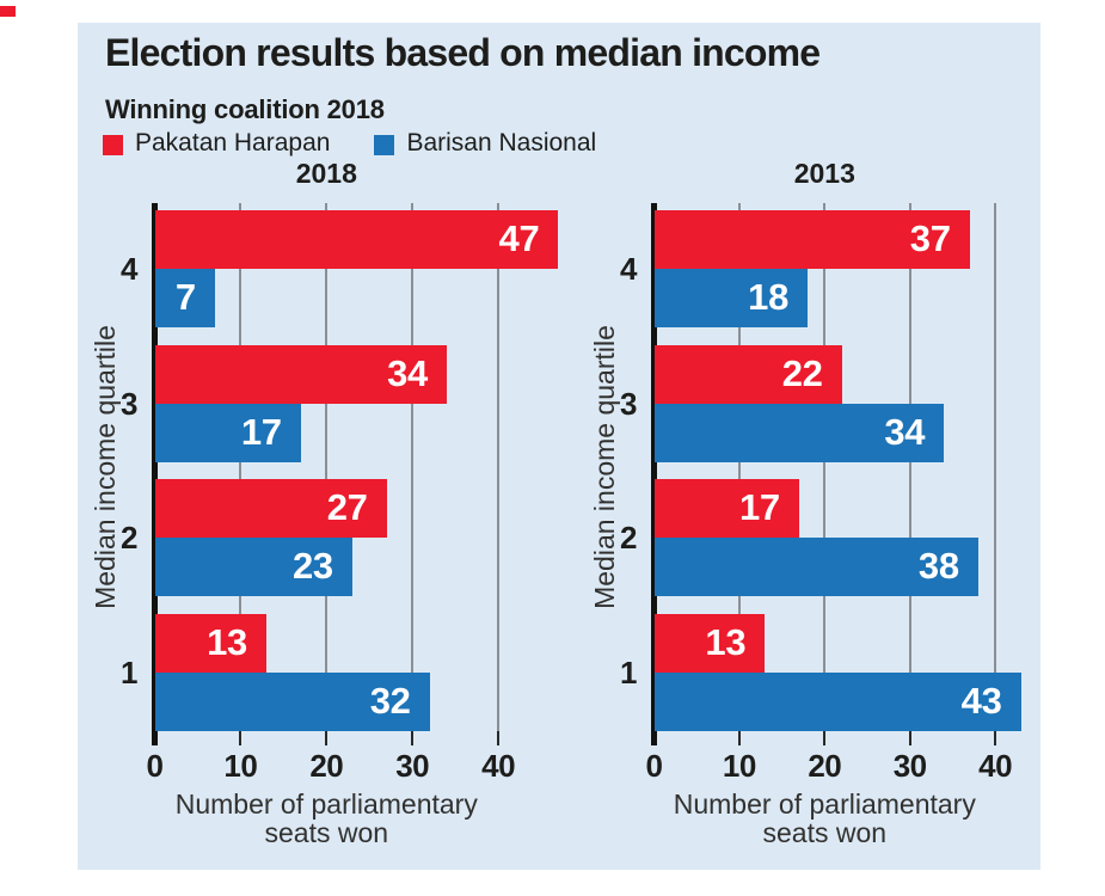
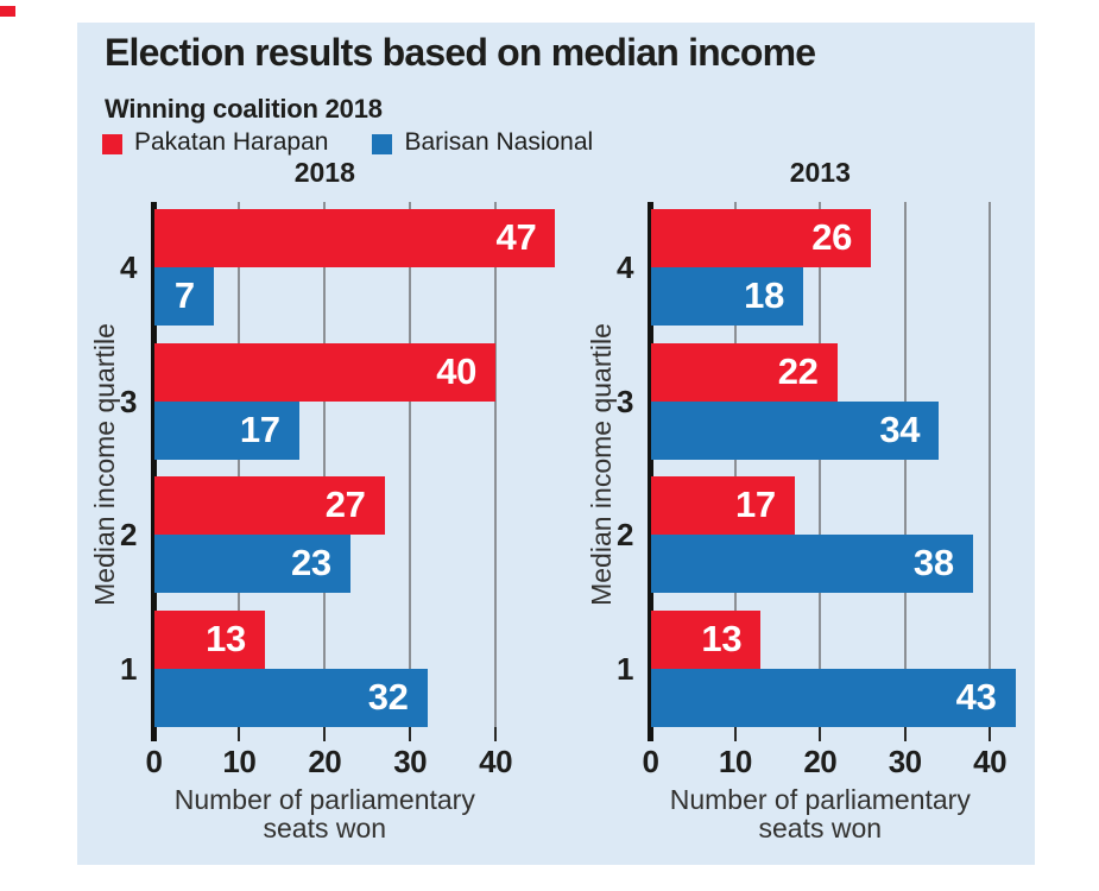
2018/Pakatan Harapan/3: 34 -> 40
2013/Pakatan Harapan/4: 37 -> 26
